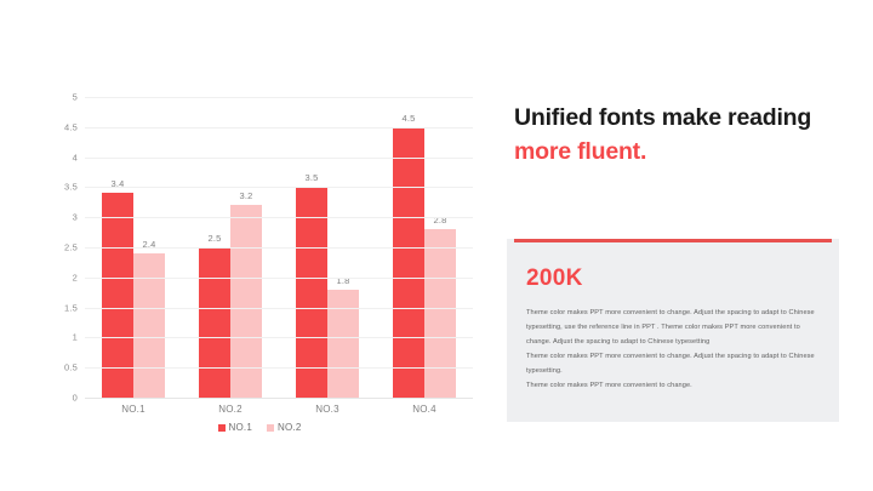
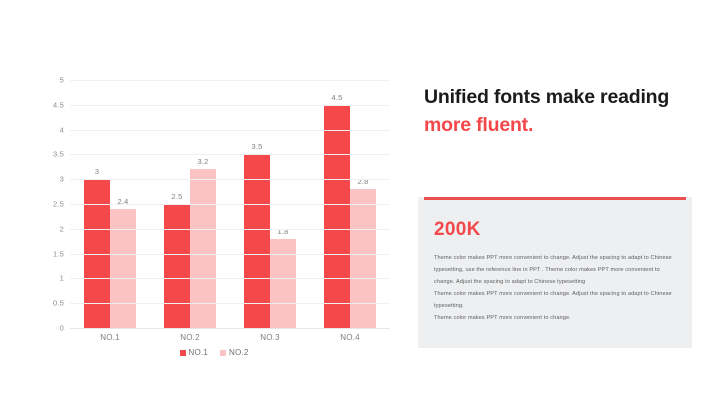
NO.1/NO.1: 3.4 -> 3
